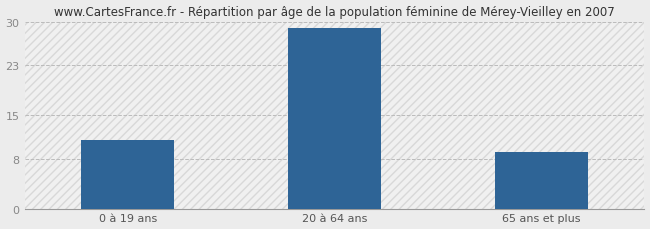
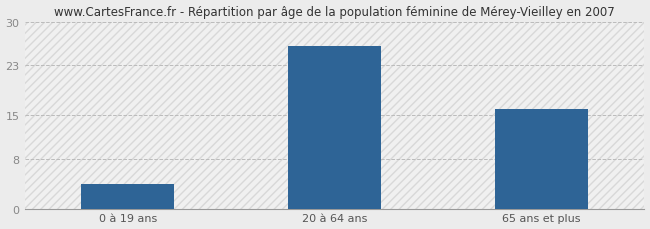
0 à 19 ans: 11 -> 4
20 à 64 ans: 29 -> 26
65 ans et plus: 9 -> 16
